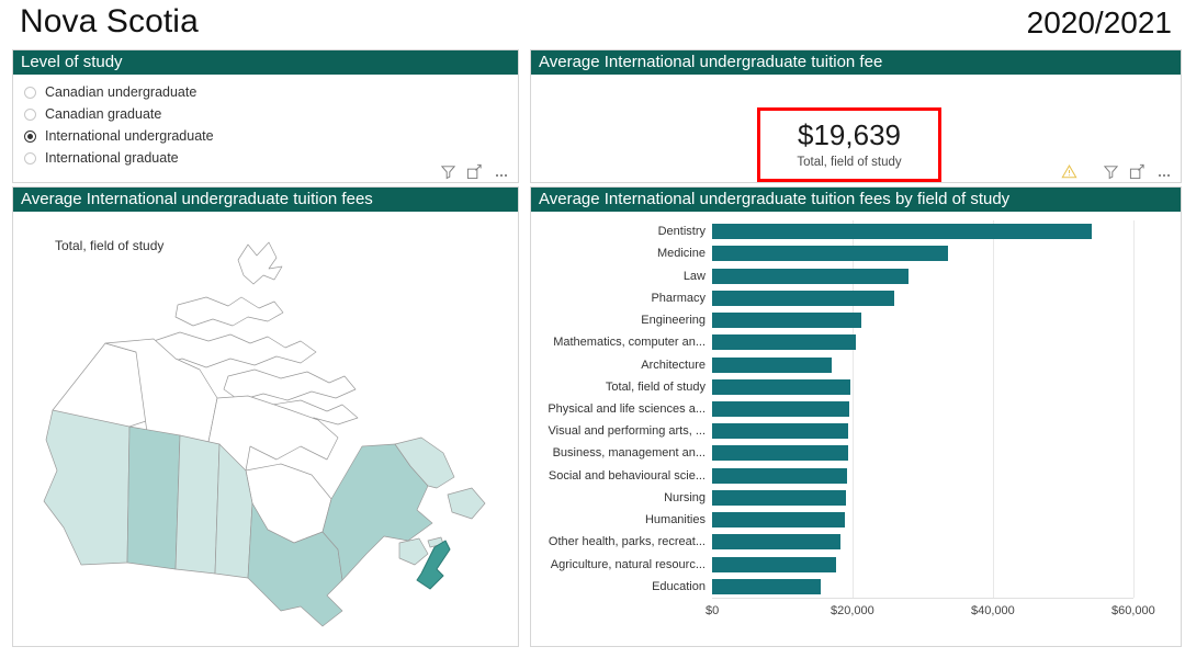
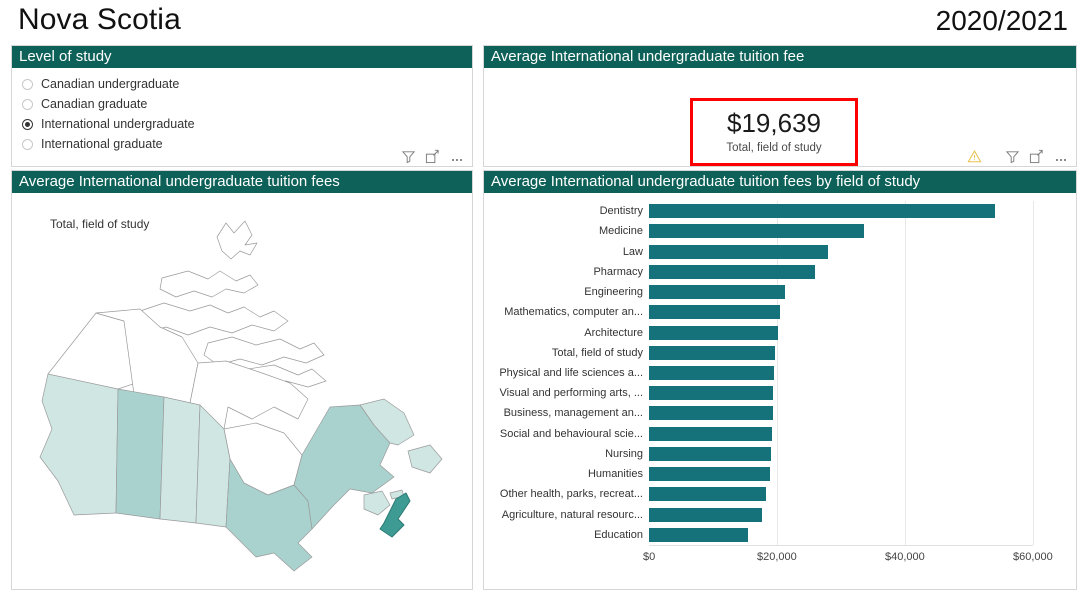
Architecture: $17000 -> $20000
